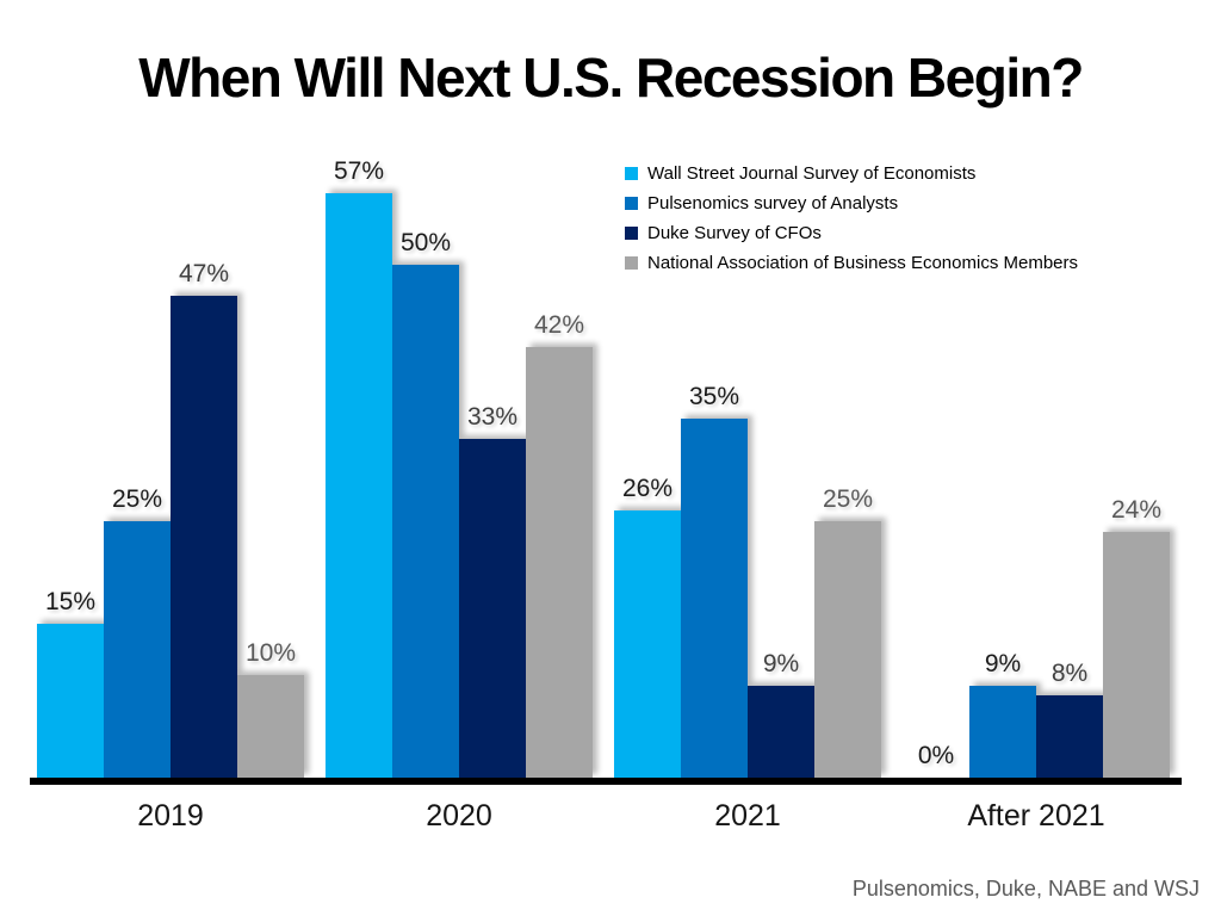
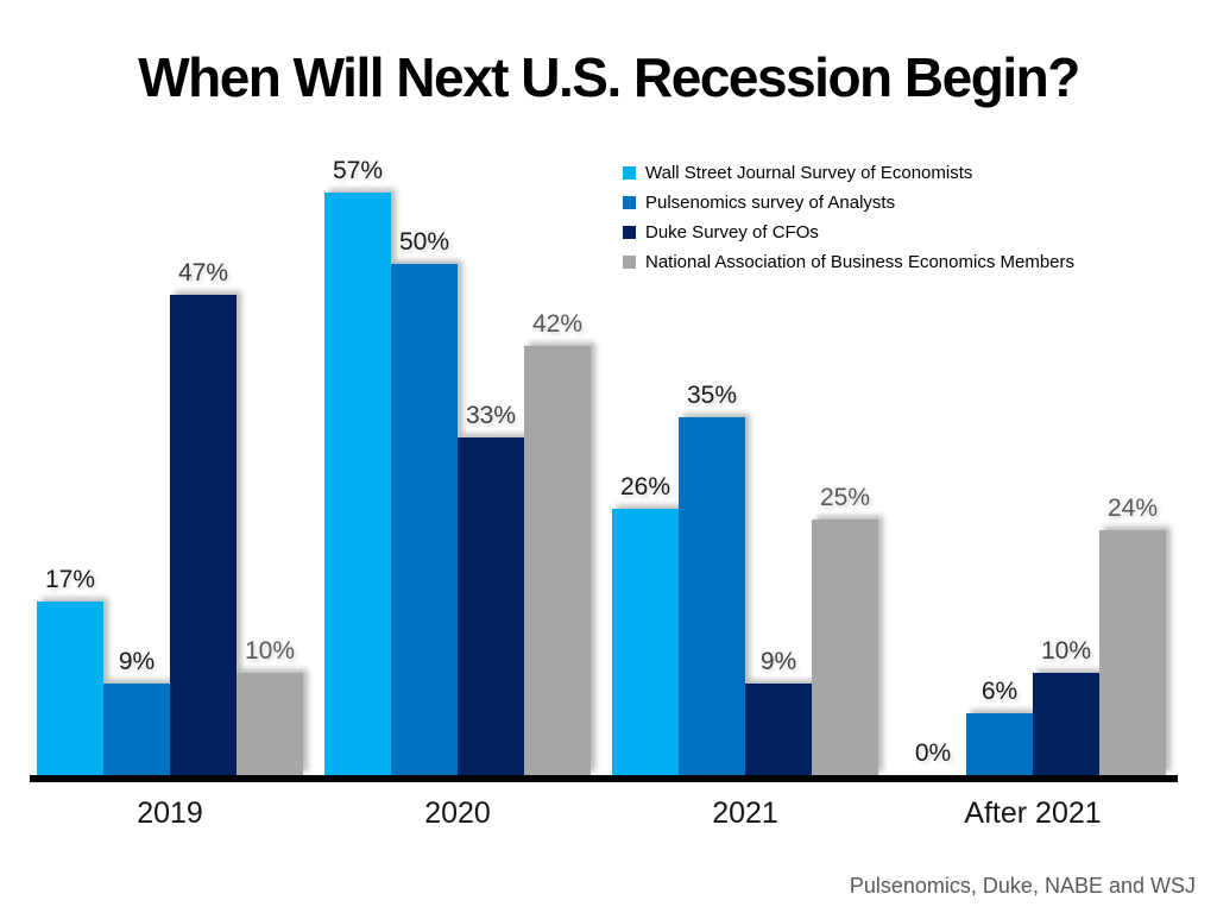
Wall Street Journal Survey of Economists/2019: 15% -> 17%
Pulsenomics survey of Analysts/2019: 25% -> 9%
Pulsenomics survey of Analysts/After 2021: 9% -> 6%
Duke Survey of CFOs/After 2021: 8% -> 10%
